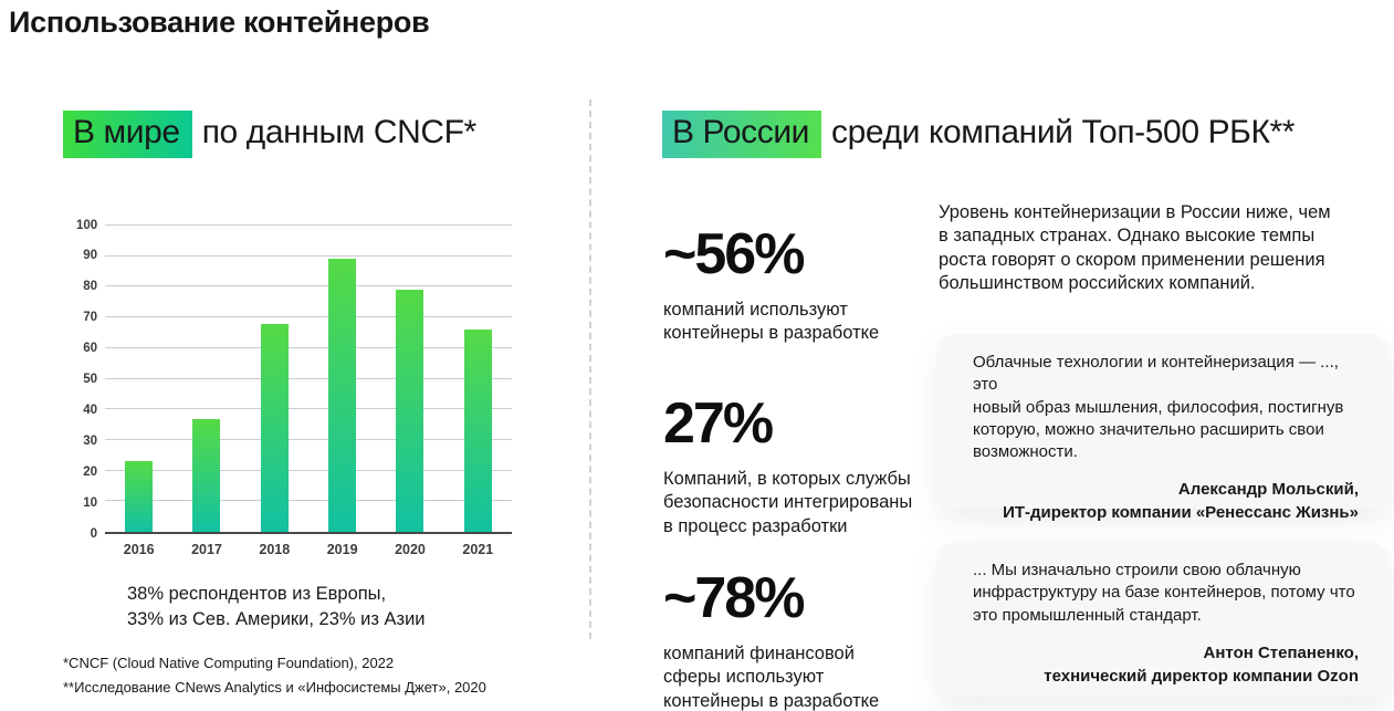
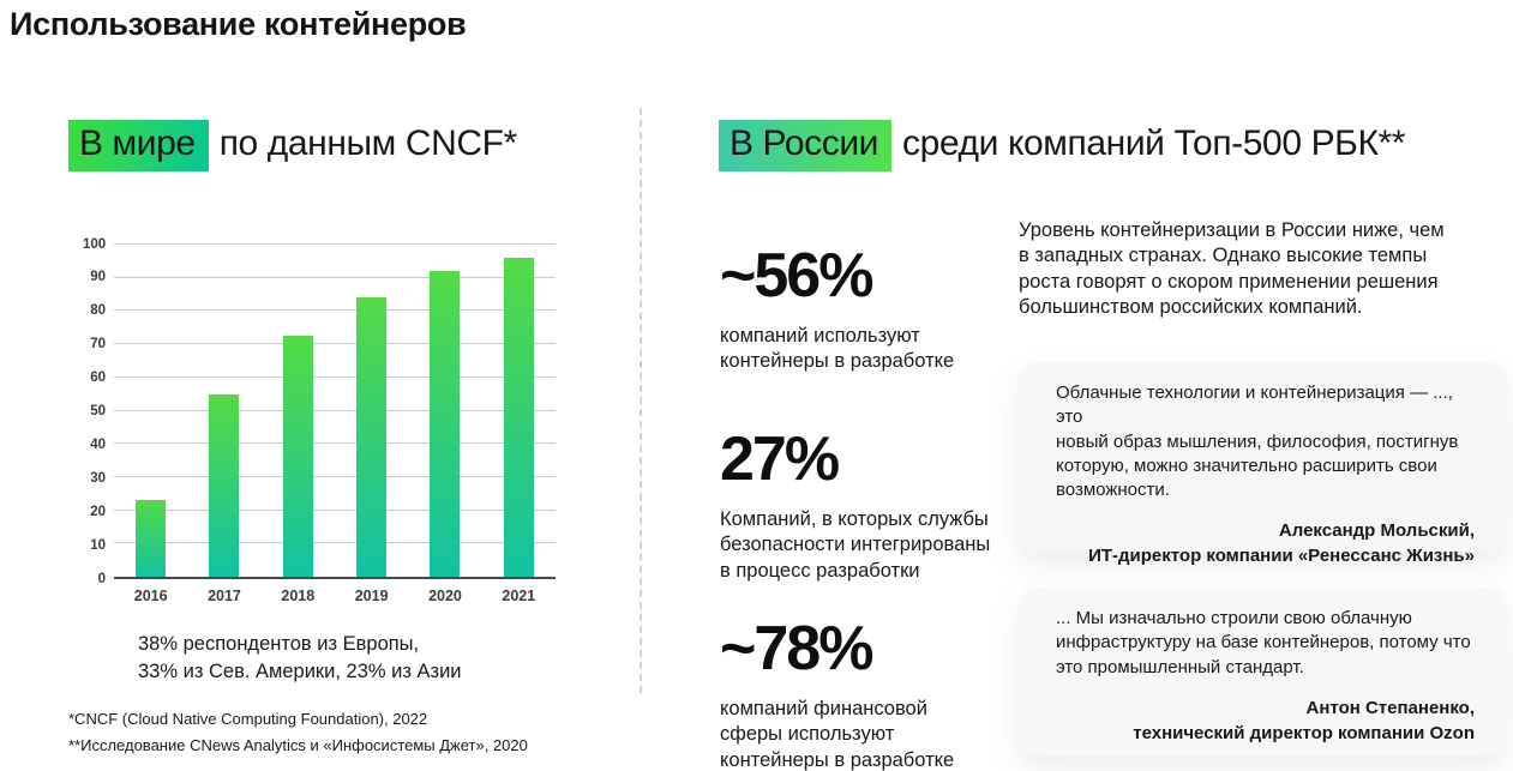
2017: 37 -> 55
2018: 68 -> 72
2019: 89 -> 84
2020: 79 -> 92
2021: 66 -> 96
